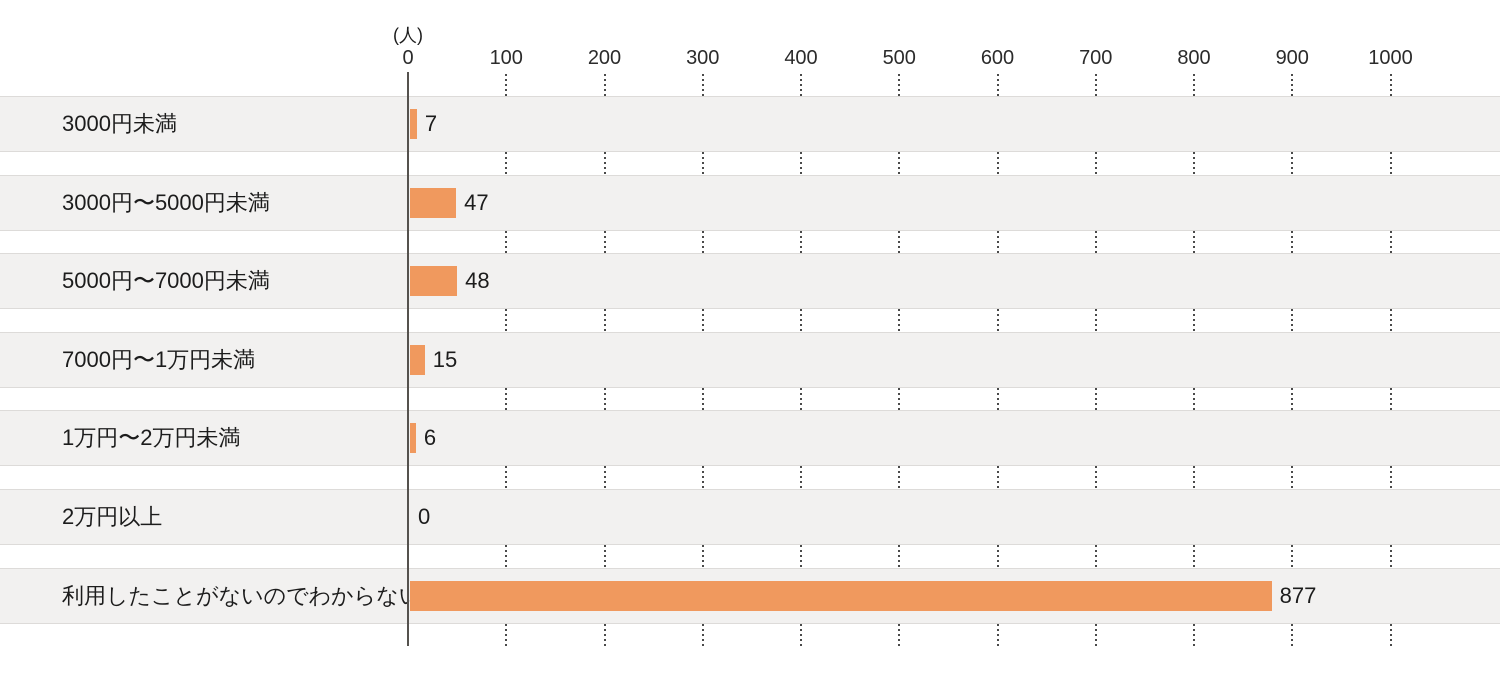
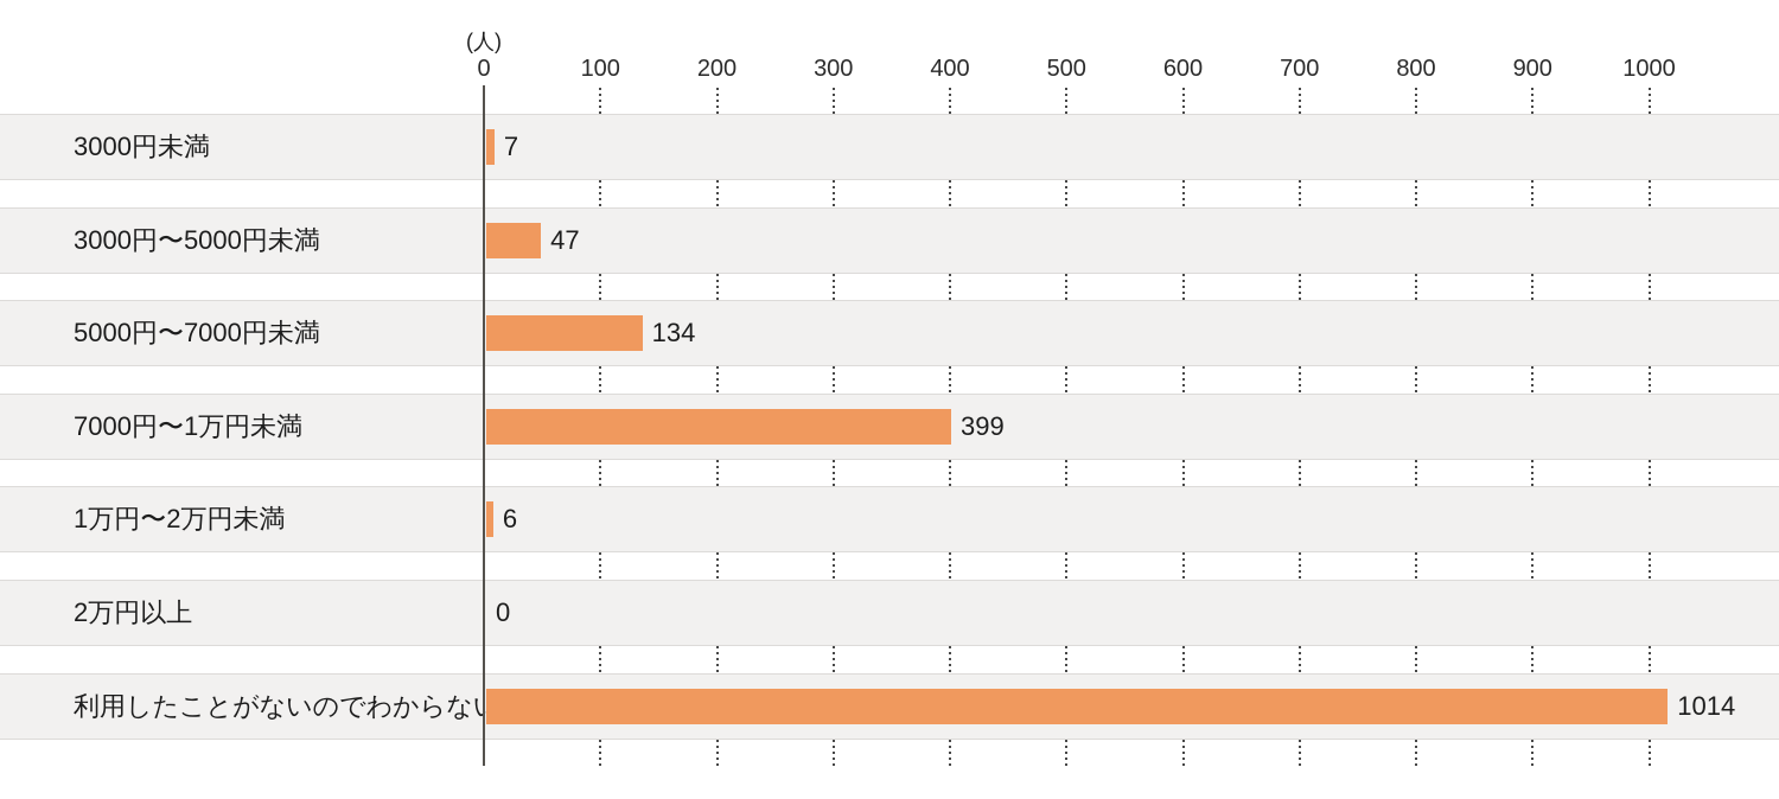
5000円〜7000円未満: 48 -> 134
7000円〜1万円未満: 15 -> 399
利用したことがないのでわからない: 877 -> 1014
